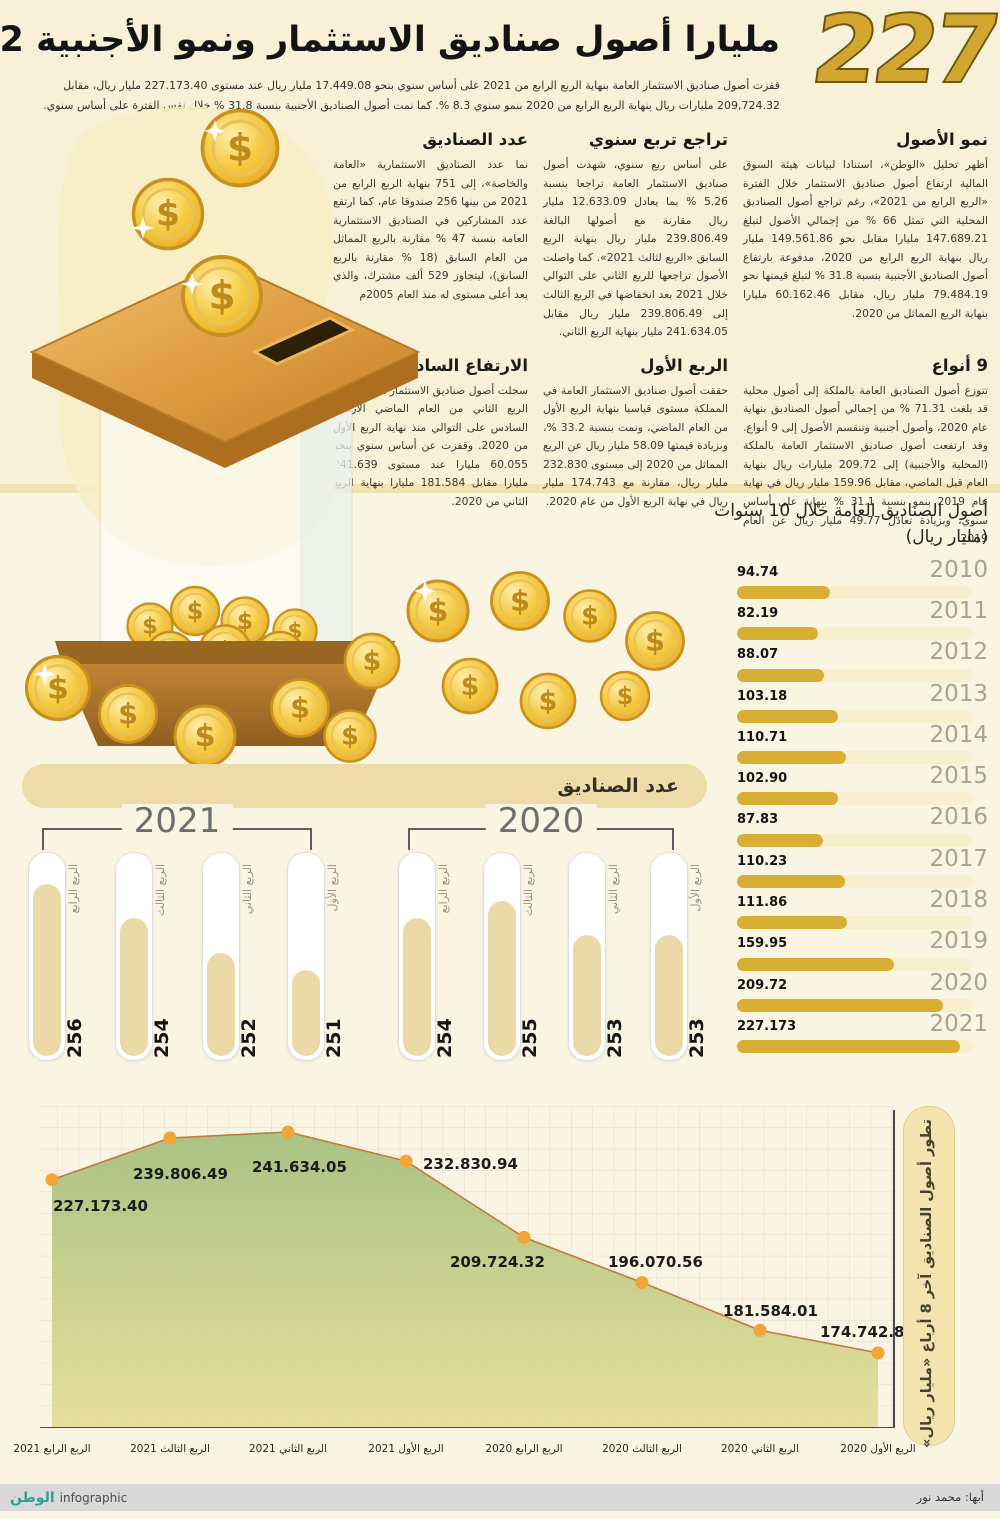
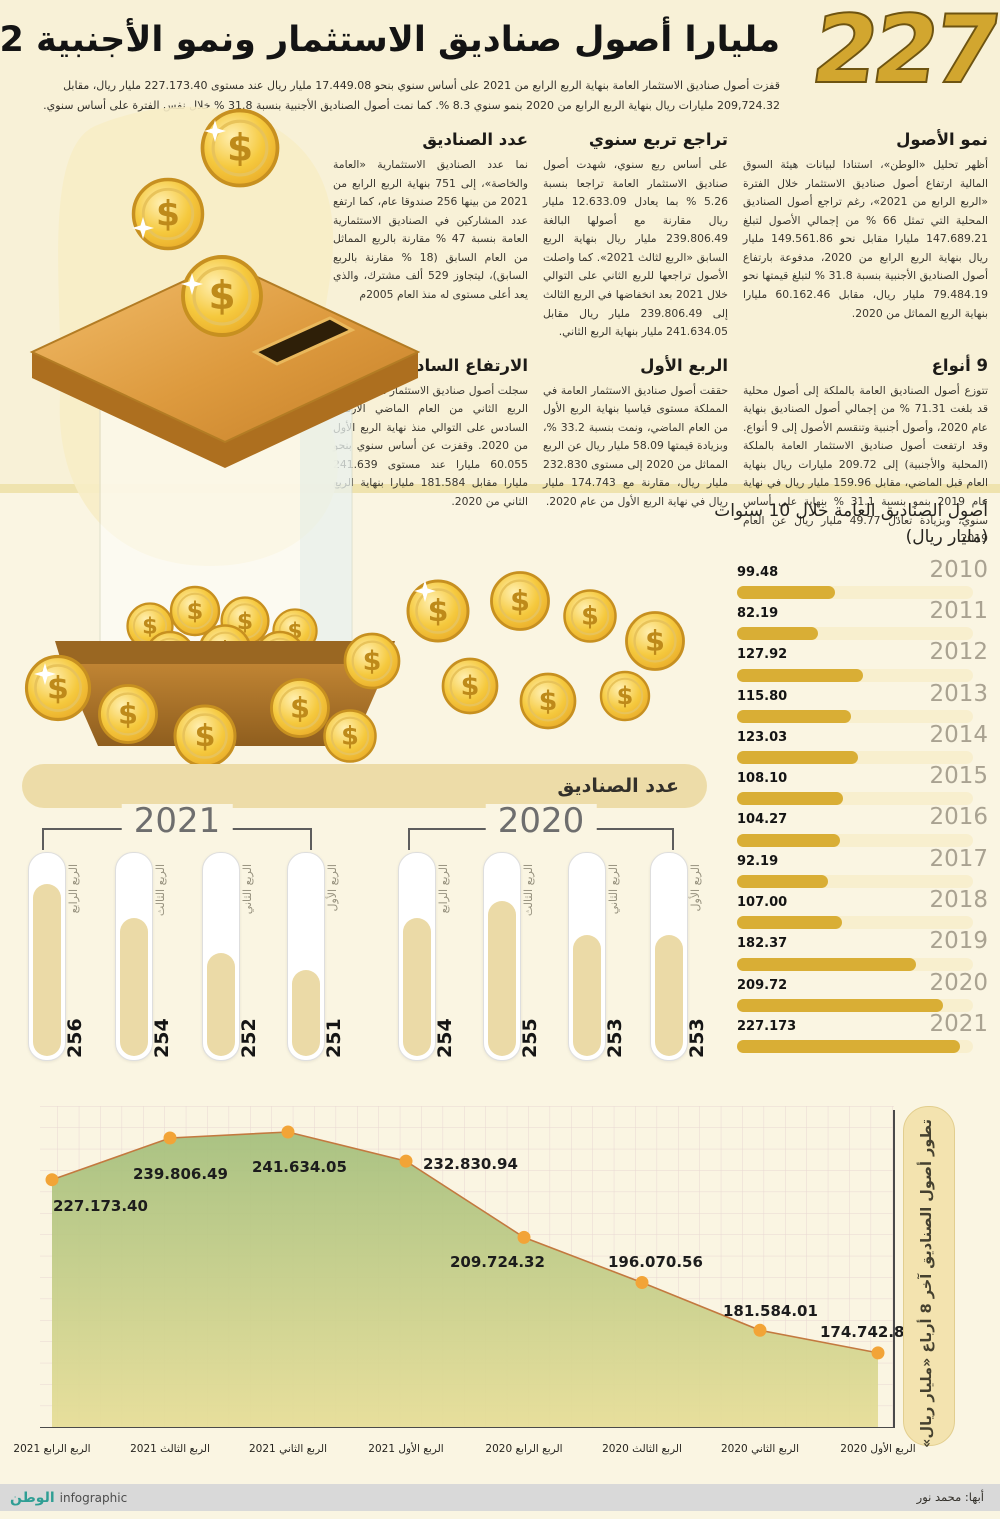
أصول الصناديق العامة خلال 10 سنوات (مليار ريال)/2010: 94.74 -> 99.48
أصول الصناديق العامة خلال 10 سنوات (مليار ريال)/2012: 88.07 -> 127.92
أصول الصناديق العامة خلال 10 سنوات (مليار ريال)/2013: 103.18 -> 115.80
أصول الصناديق العامة خلال 10 سنوات (مليار ريال)/2014: 110.71 -> 123.03
أصول الصناديق العامة خلال 10 سنوات (مليار ريال)/2015: 102.90 -> 108.10
أصول الصناديق العامة خلال 10 سنوات (مليار ريال)/2016: 87.83 -> 104.27
أصول الصناديق العامة خلال 10 سنوات (مليار ريال)/2017: 110.23 -> 92.19
أصول الصناديق العامة خلال 10 سنوات (مليار ريال)/2018: 111.86 -> 107.00
أصول الصناديق العامة خلال 10 سنوات (مليار ريال)/2019: 159.95 -> 182.37
